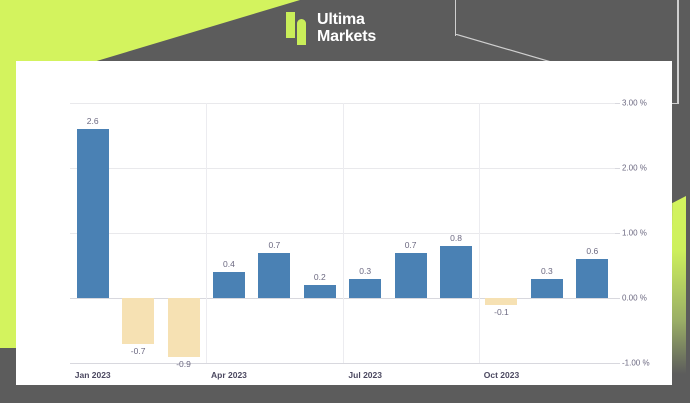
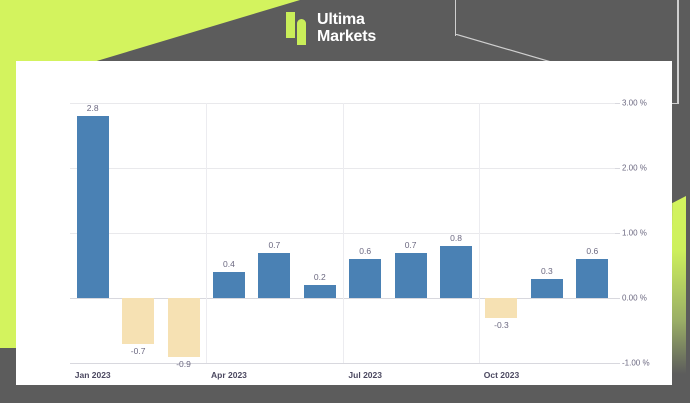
Jan 2023: 2.6 -> 2.8
Jul 2023: 0.3 -> 0.6
Oct 2023: -0.1 -> -0.3
